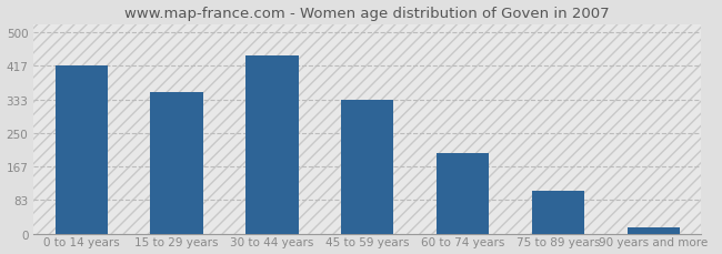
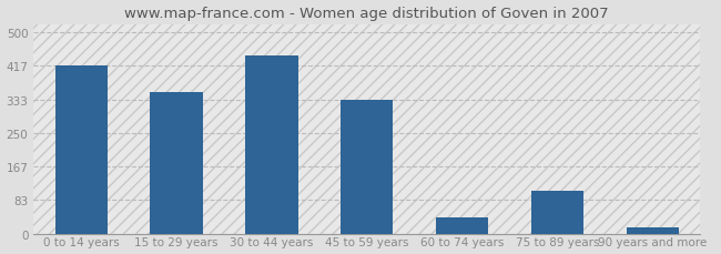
60 to 74 years: 200 -> 40
